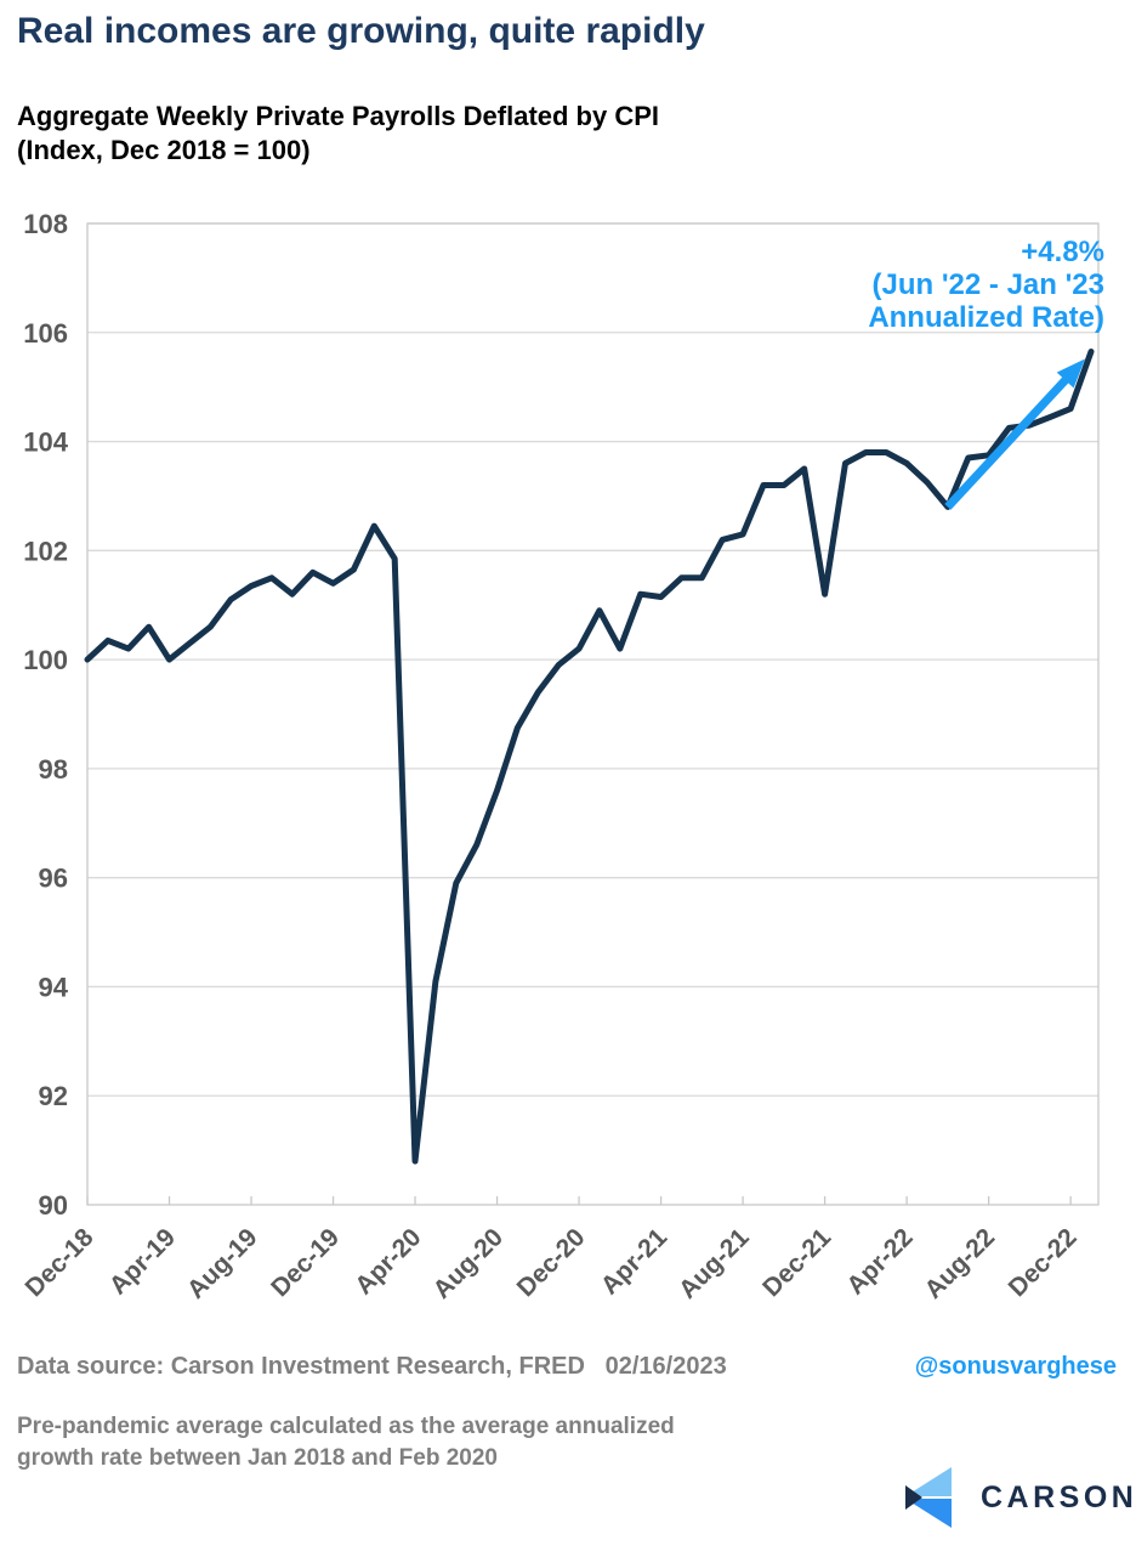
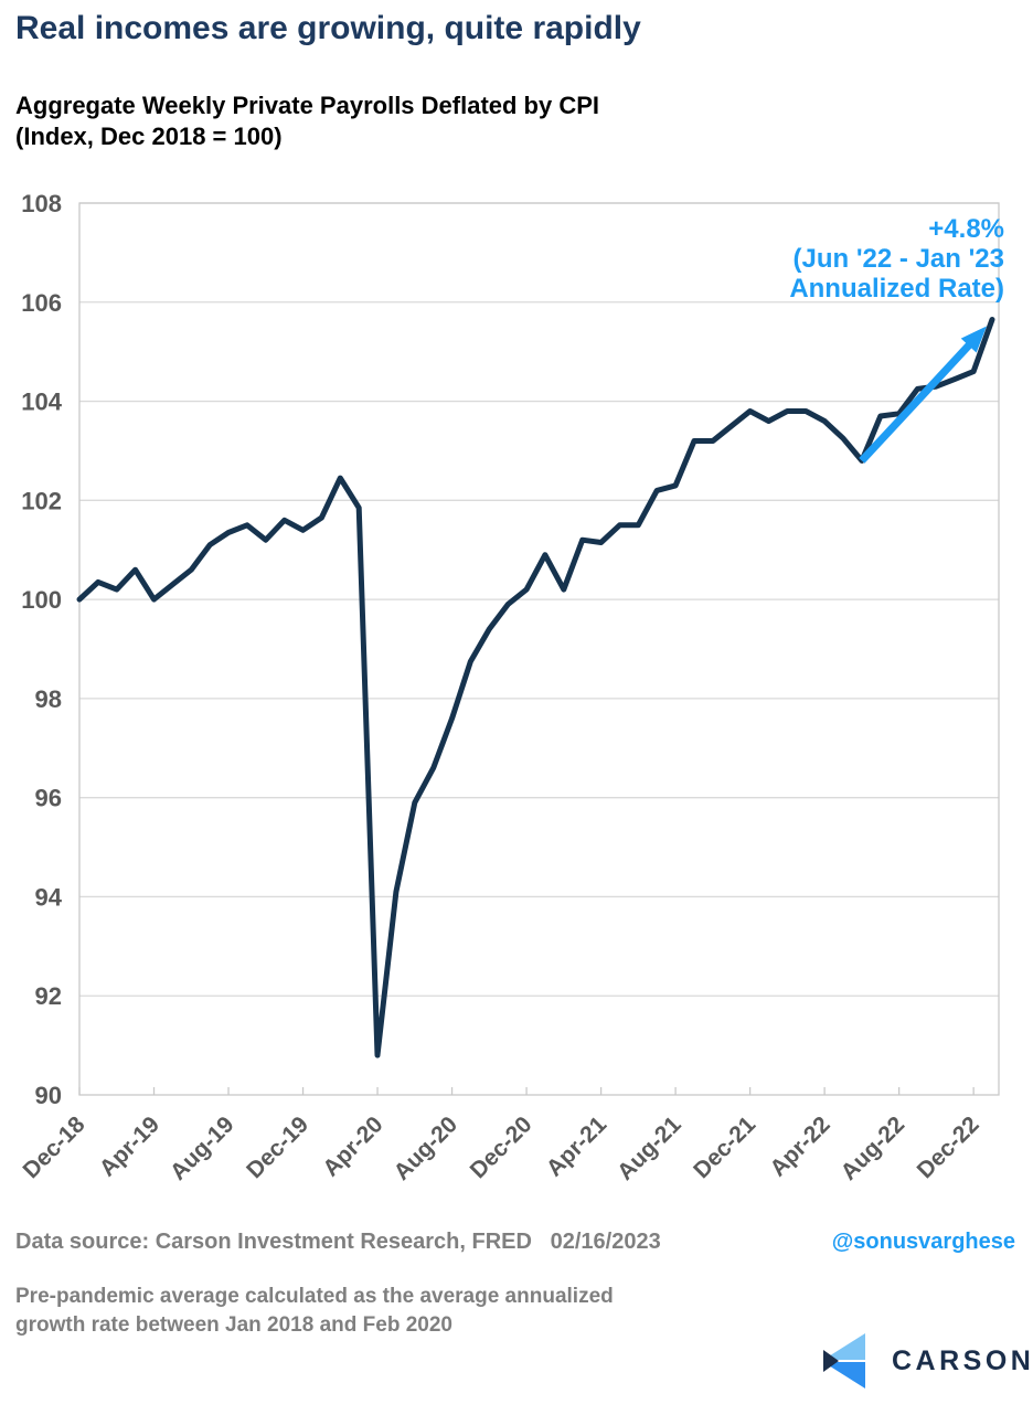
Dec-21: 101.2 -> 103.8
